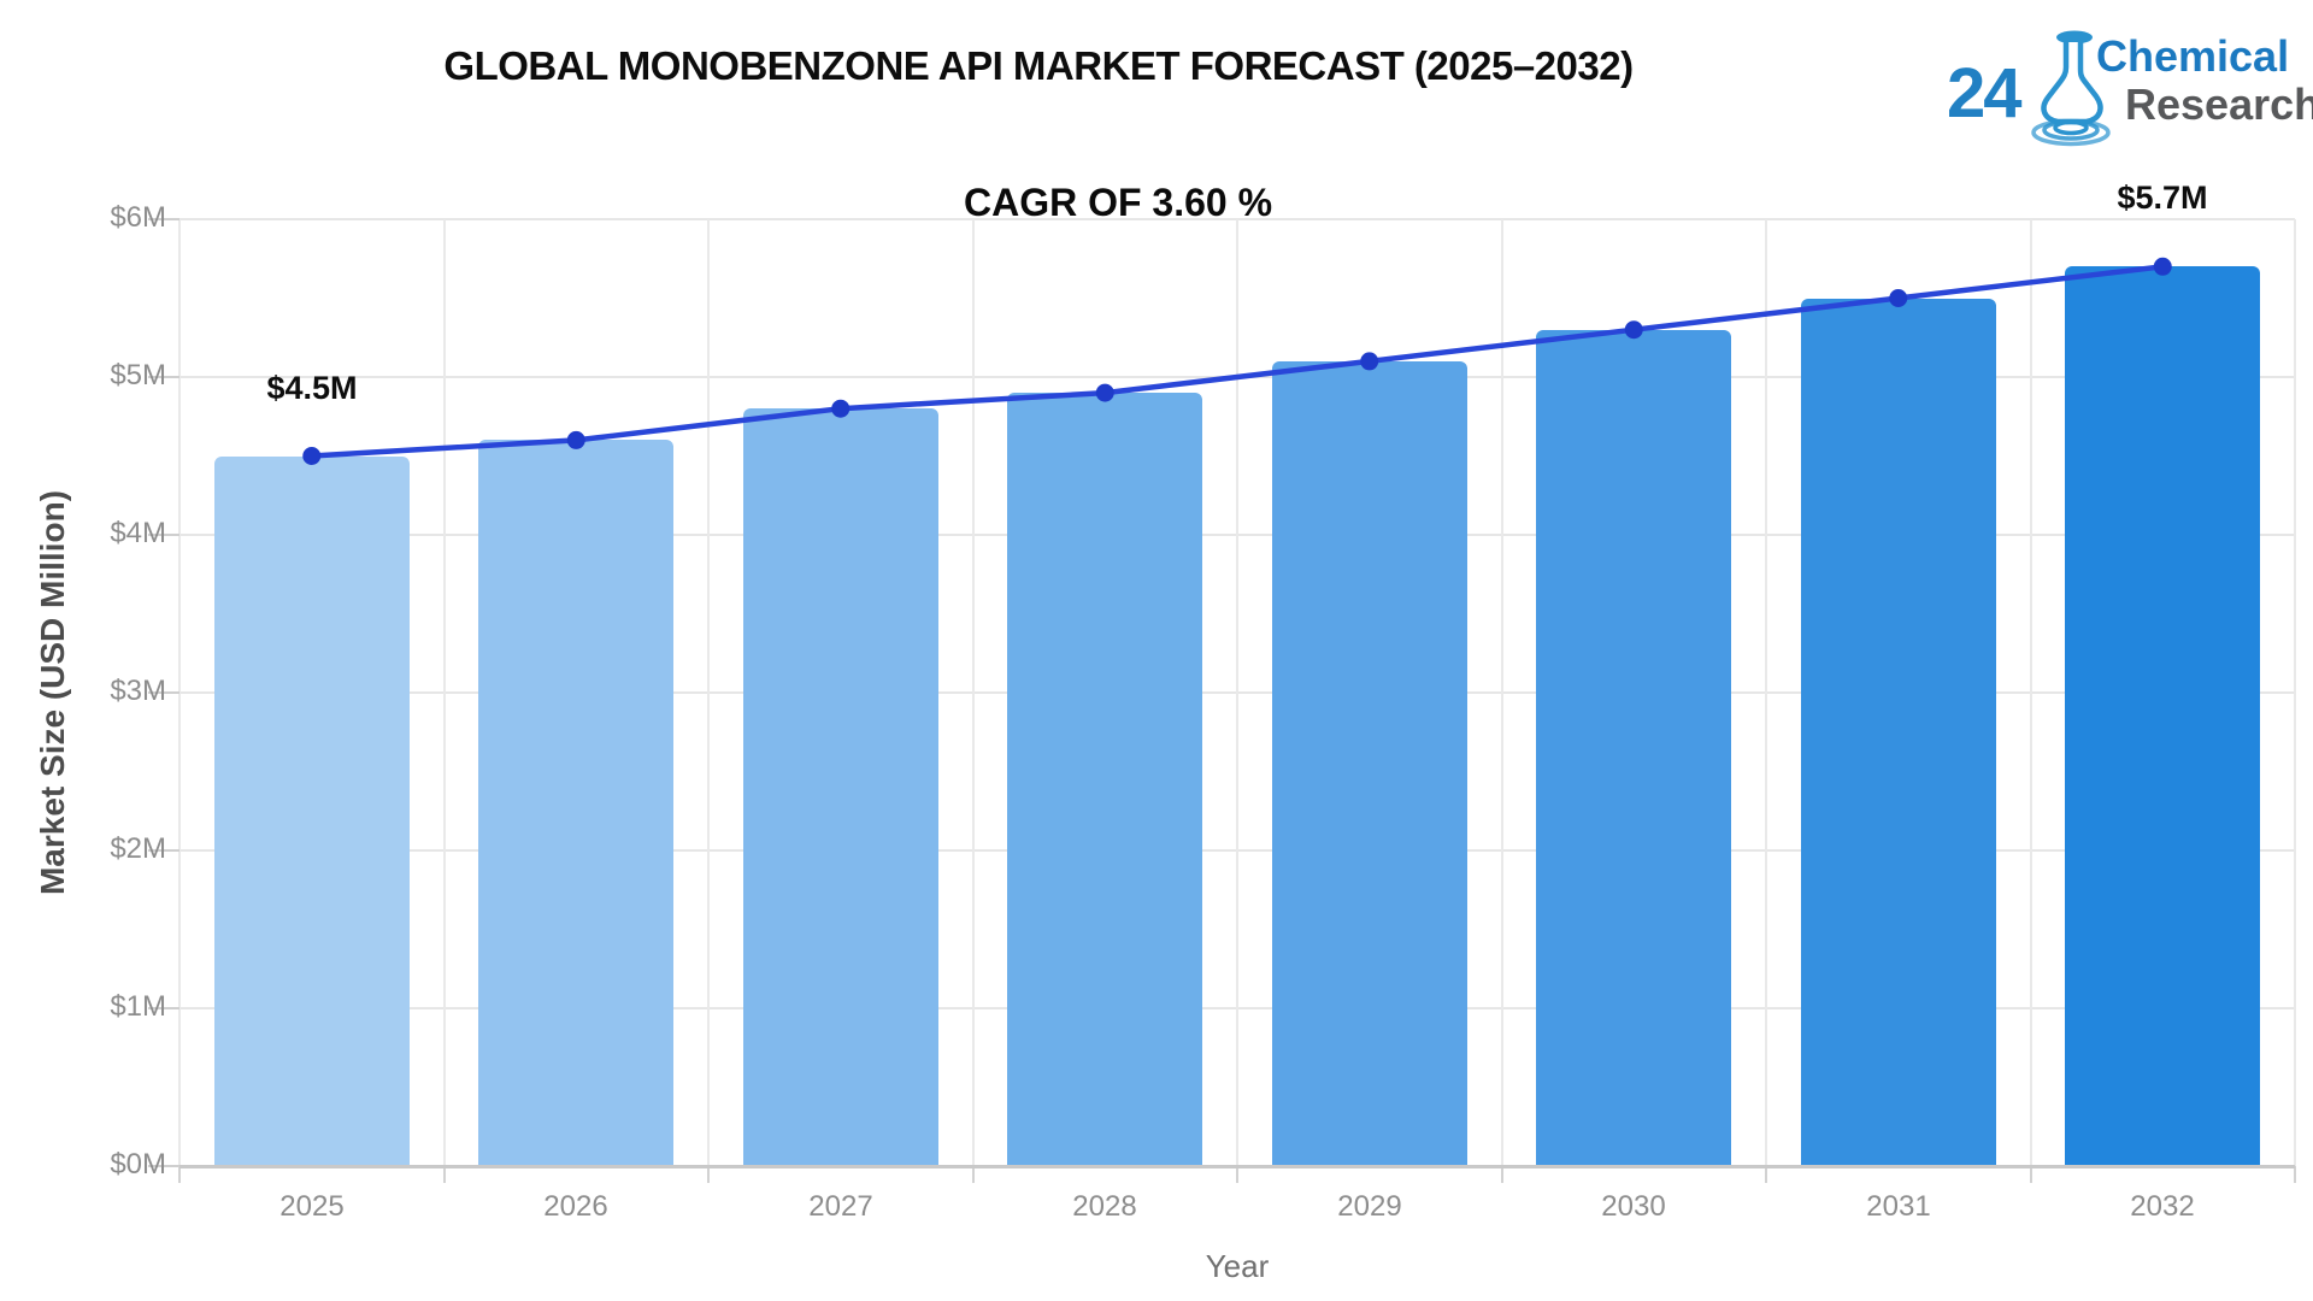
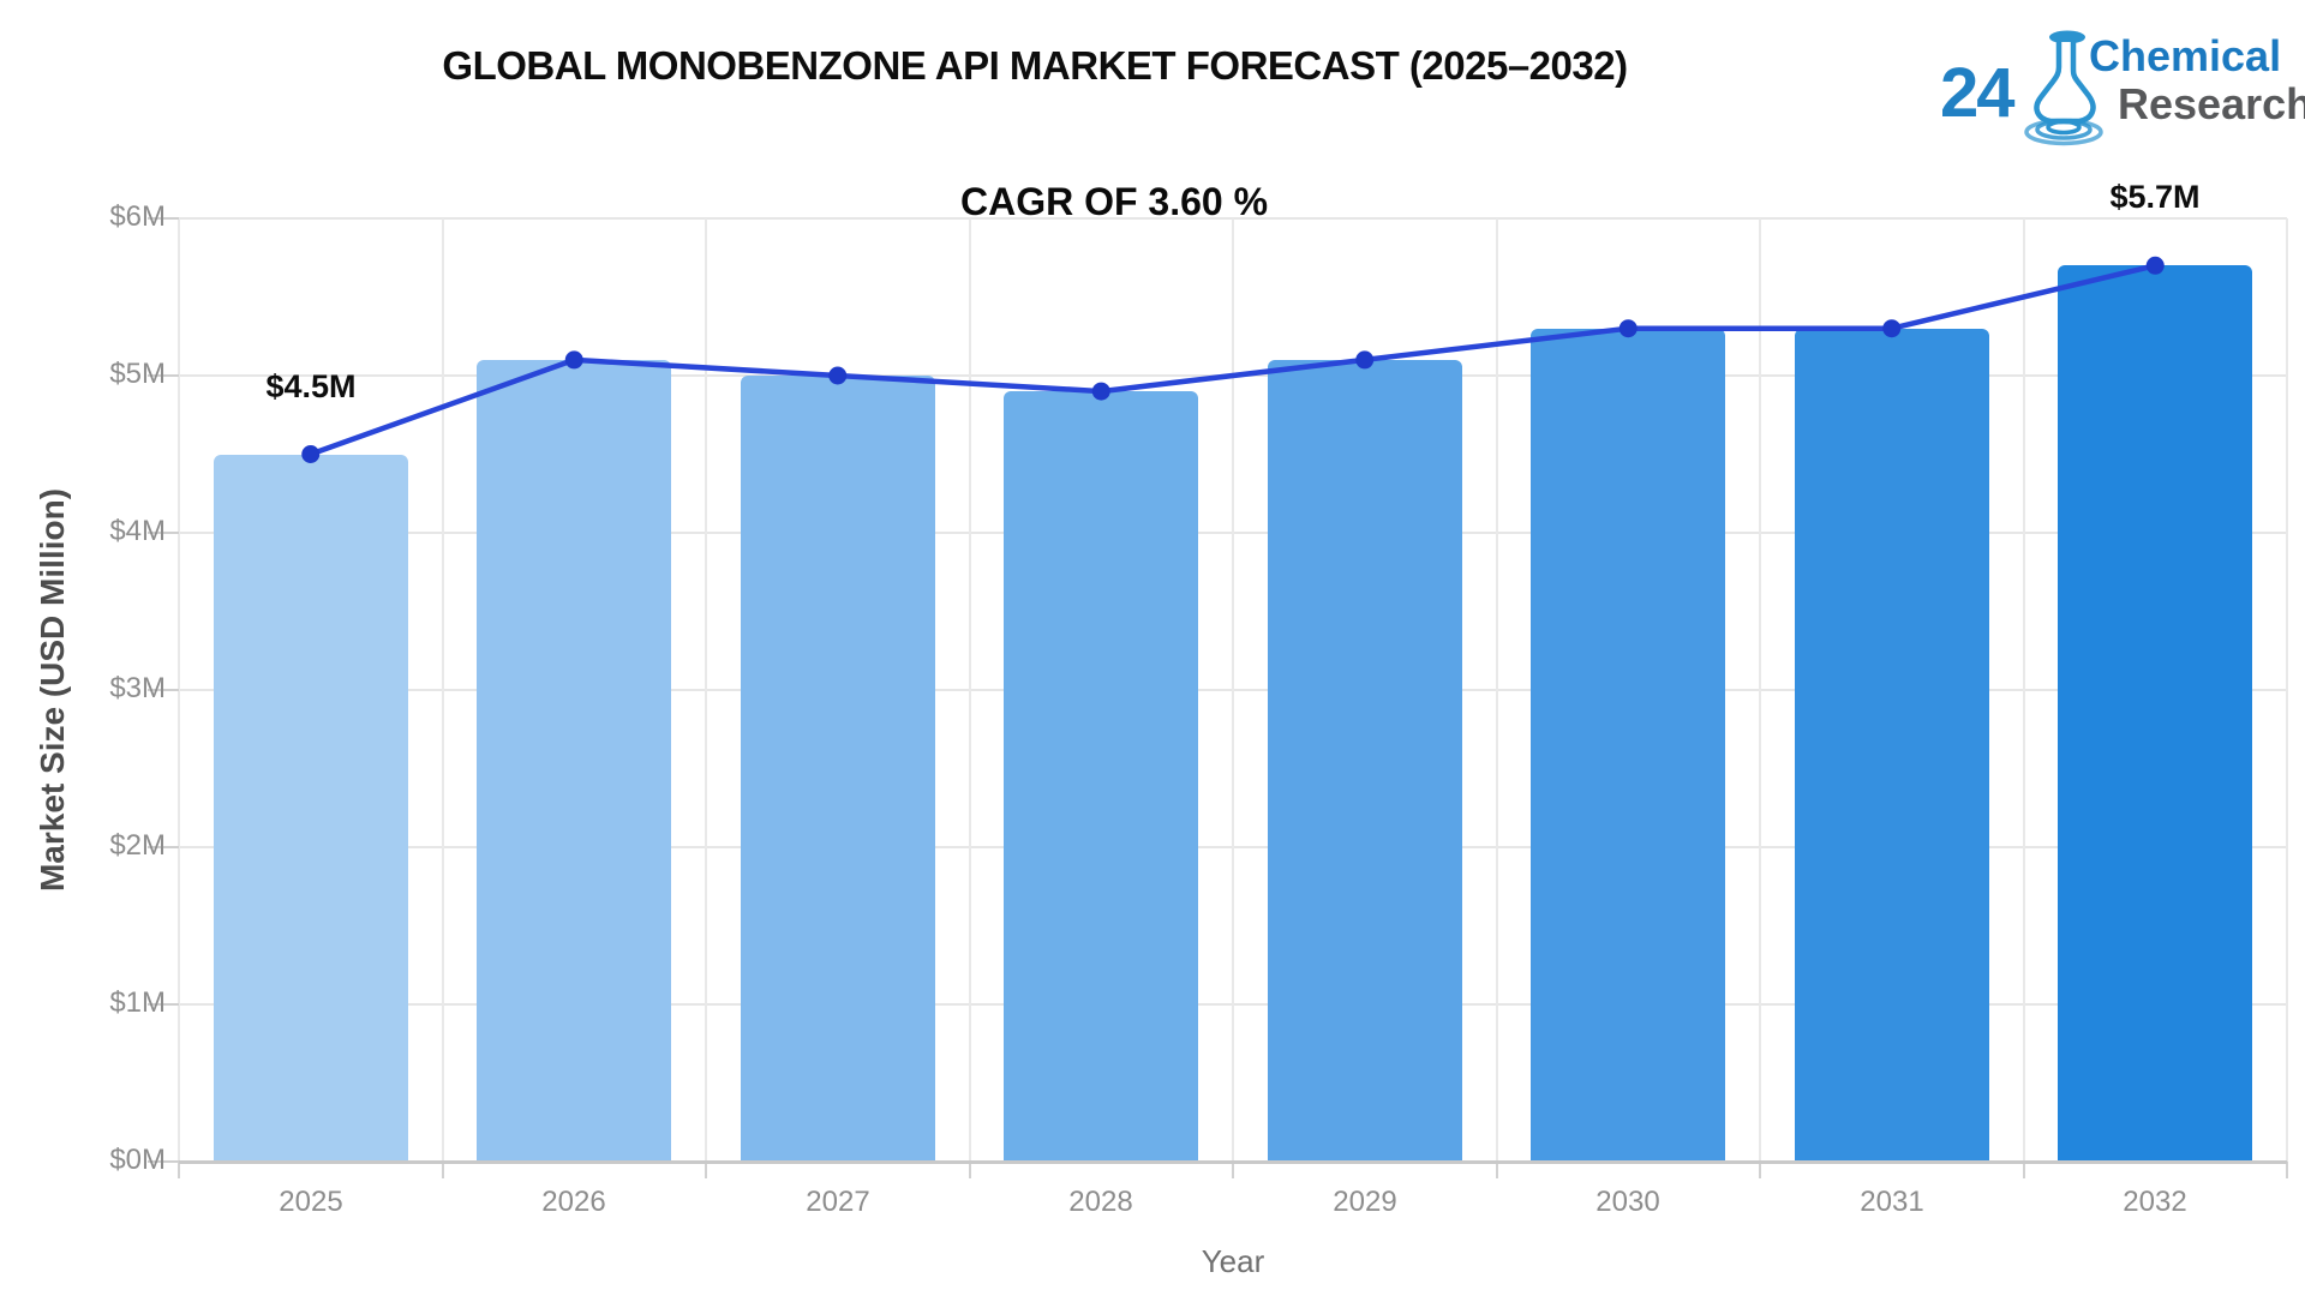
2026: $4.6M -> $5.1M
2027: $4.8M -> $5.0M
2031: $5.5M -> $5.3M
